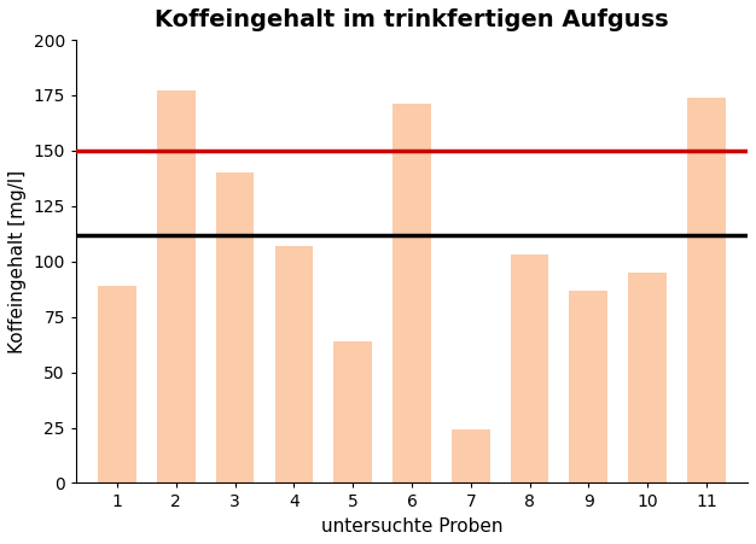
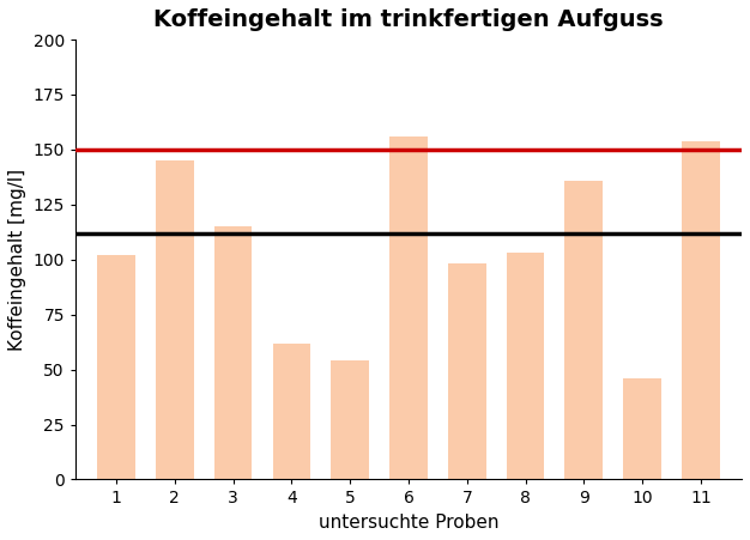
1: 89 -> 102
2: 177 -> 145
3: 140 -> 115
4: 107 -> 62
5: 64 -> 54
6: 171 -> 156
7: 24 -> 98
9: 87 -> 136
10: 95 -> 46
11: 174 -> 154
